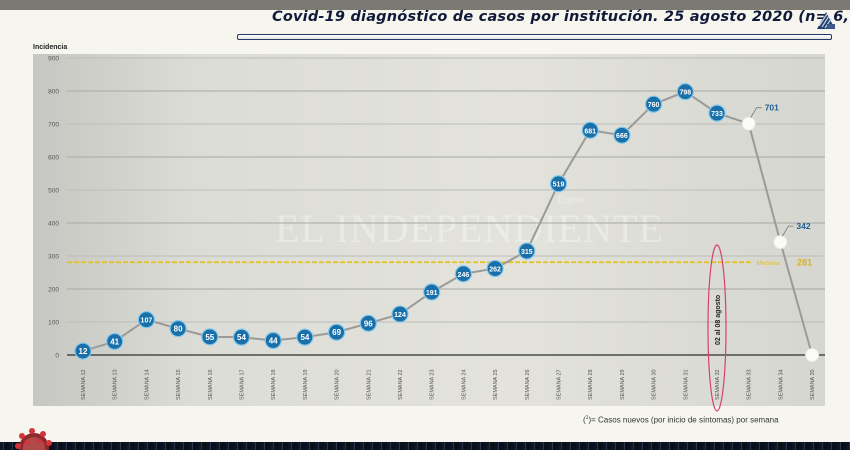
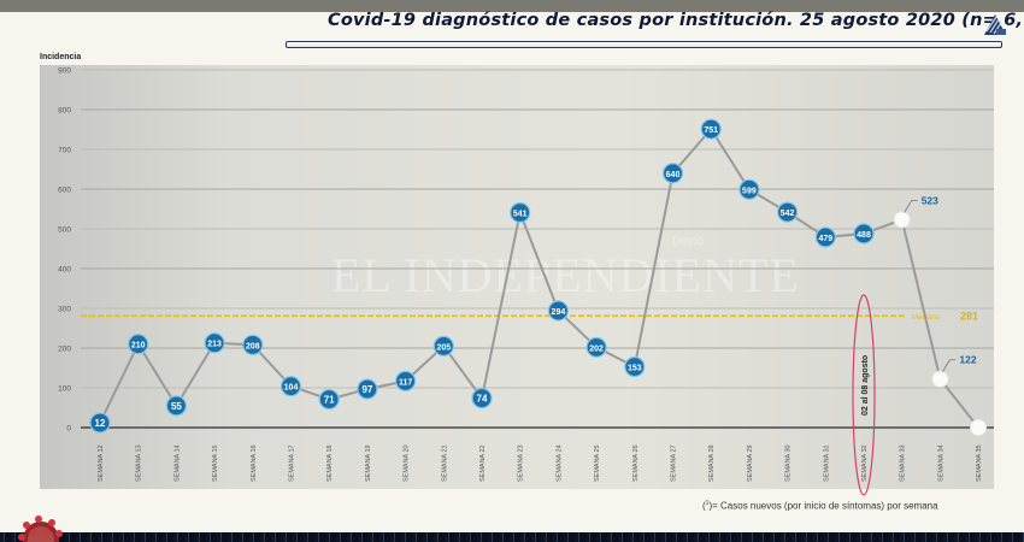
SEMANA 13: 41 -> 210
SEMANA 14: 107 -> 55
SEMANA 15: 80 -> 213
SEMANA 16: 55 -> 208
SEMANA 17: 54 -> 104
SEMANA 18: 44 -> 71
SEMANA 19: 54 -> 97
SEMANA 20: 69 -> 117
SEMANA 21: 96 -> 205
SEMANA 22: 124 -> 74
SEMANA 23: 191 -> 541
SEMANA 24: 246 -> 294
SEMANA 25: 262 -> 202
SEMANA 26: 315 -> 153
SEMANA 27: 519 -> 640
SEMANA 28: 681 -> 751
SEMANA 29: 666 -> 599
SEMANA 30: 760 -> 542
SEMANA 31: 798 -> 479
SEMANA 32: 733 -> 488
SEMANA 33: 701 -> 523
SEMANA 34: 342 -> 122
